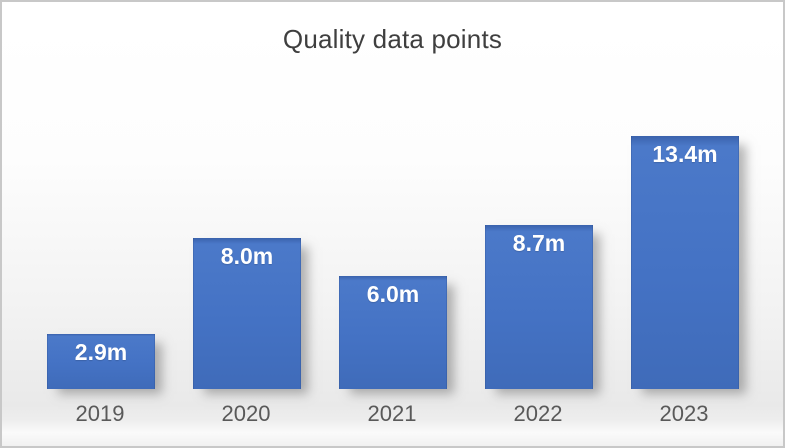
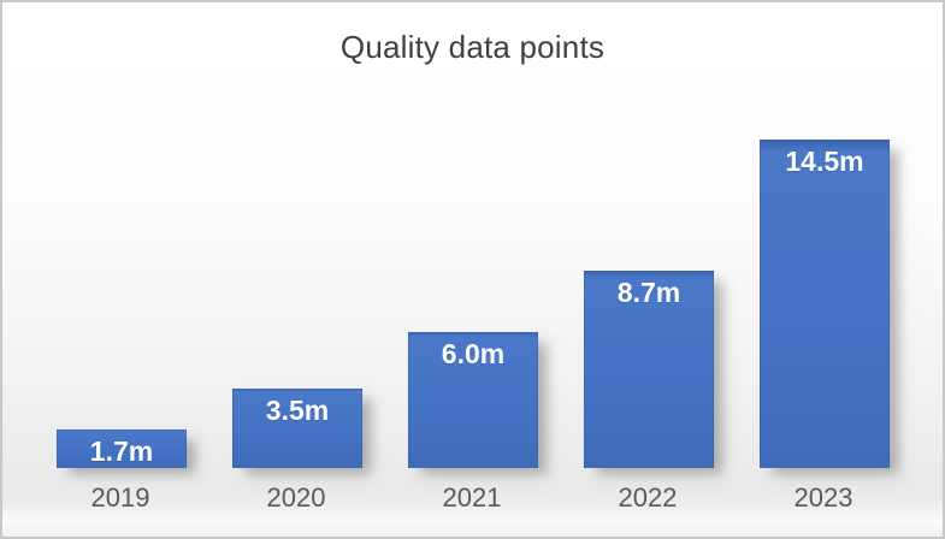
2019: 2.9m -> 1.7m
2020: 8.0m -> 3.5m
2023: 13.4m -> 14.5m
